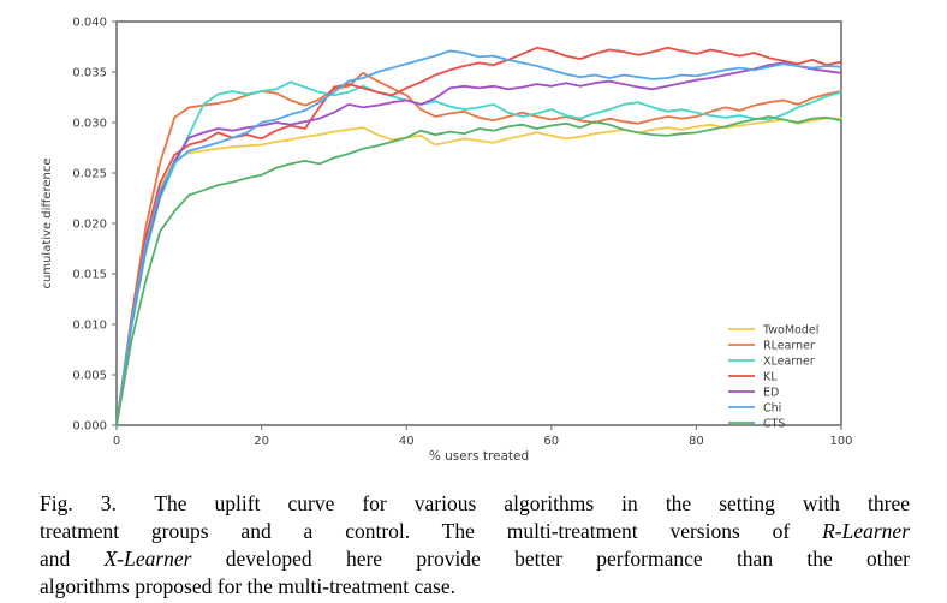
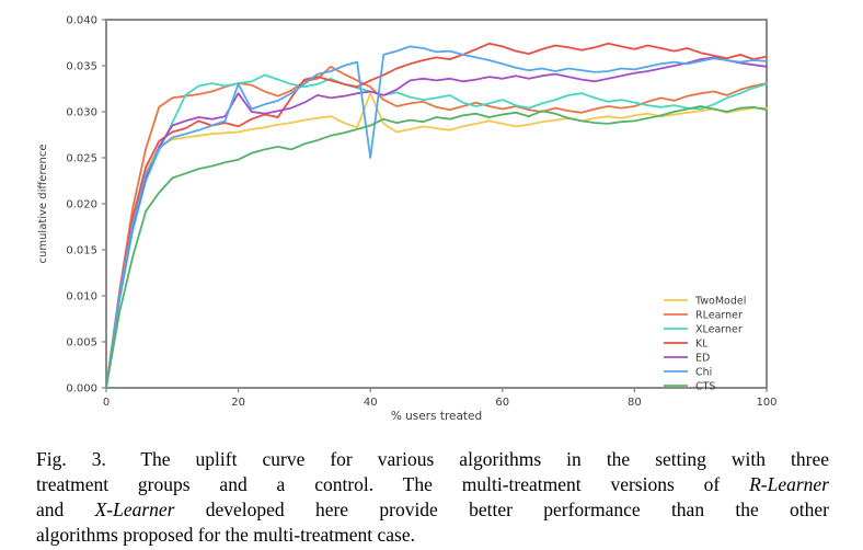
ED/20: 0.030 -> 0.032
Chi/20: 0.030 -> 0.033
TwoModel/40: 0.029 -> 0.032
Chi/40: 0.036 -> 0.025
